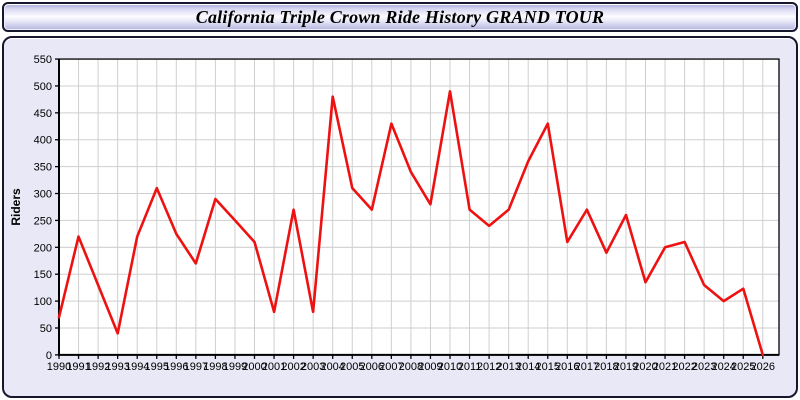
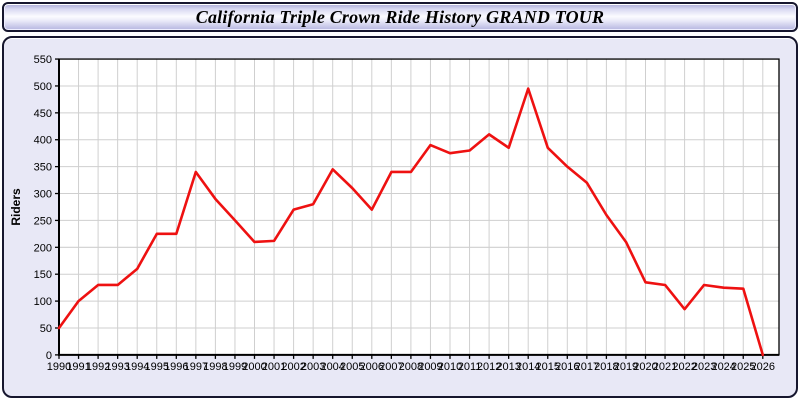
1990: 70 -> 50
1991: 220 -> 100
1993: 40 -> 130
1994: 220 -> 160
1995: 310 -> 220
1997: 170 -> 340
2001: 80 -> 210
2003: 80 -> 280
2004: 480 -> 340
2007: 430 -> 340
2009: 280 -> 390
2010: 490 -> 380
2011: 270 -> 380
2012: 240 -> 410
2013: 270 -> 380
2014: 360 -> 500
2015: 430 -> 380
2016: 210 -> 350
2017: 270 -> 320
2018: 190 -> 260
2019: 260 -> 210
2021: 200 -> 130
2022: 210 -> 80
2024: 100 -> 120
